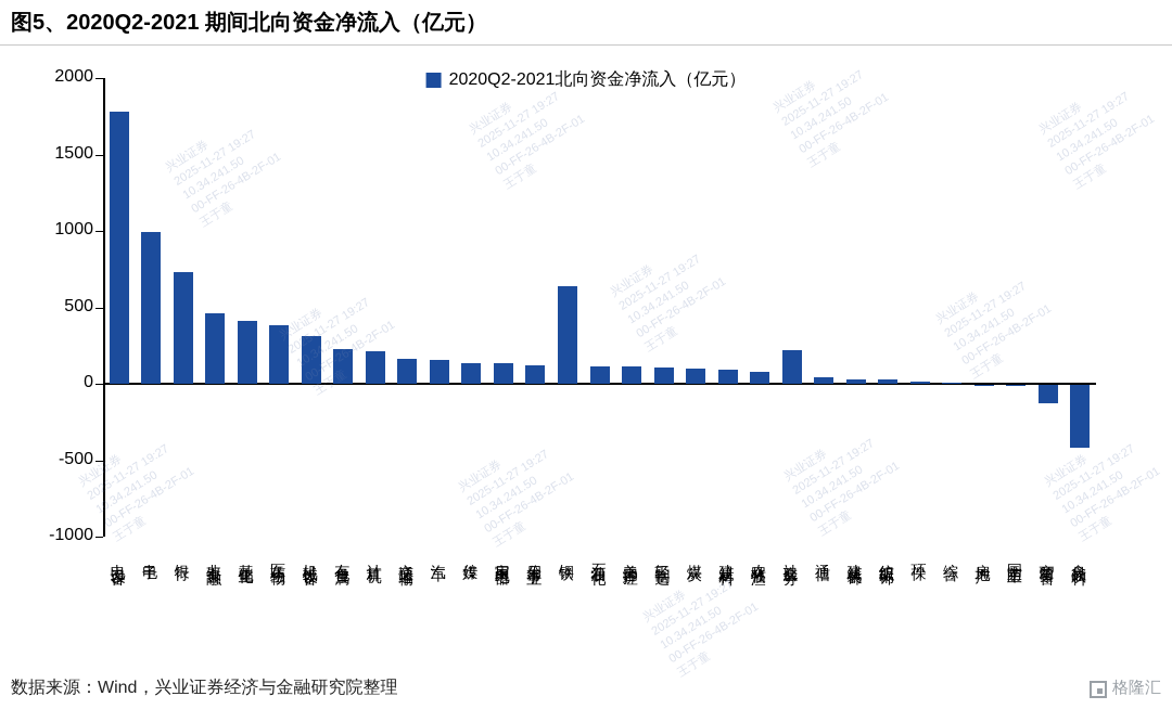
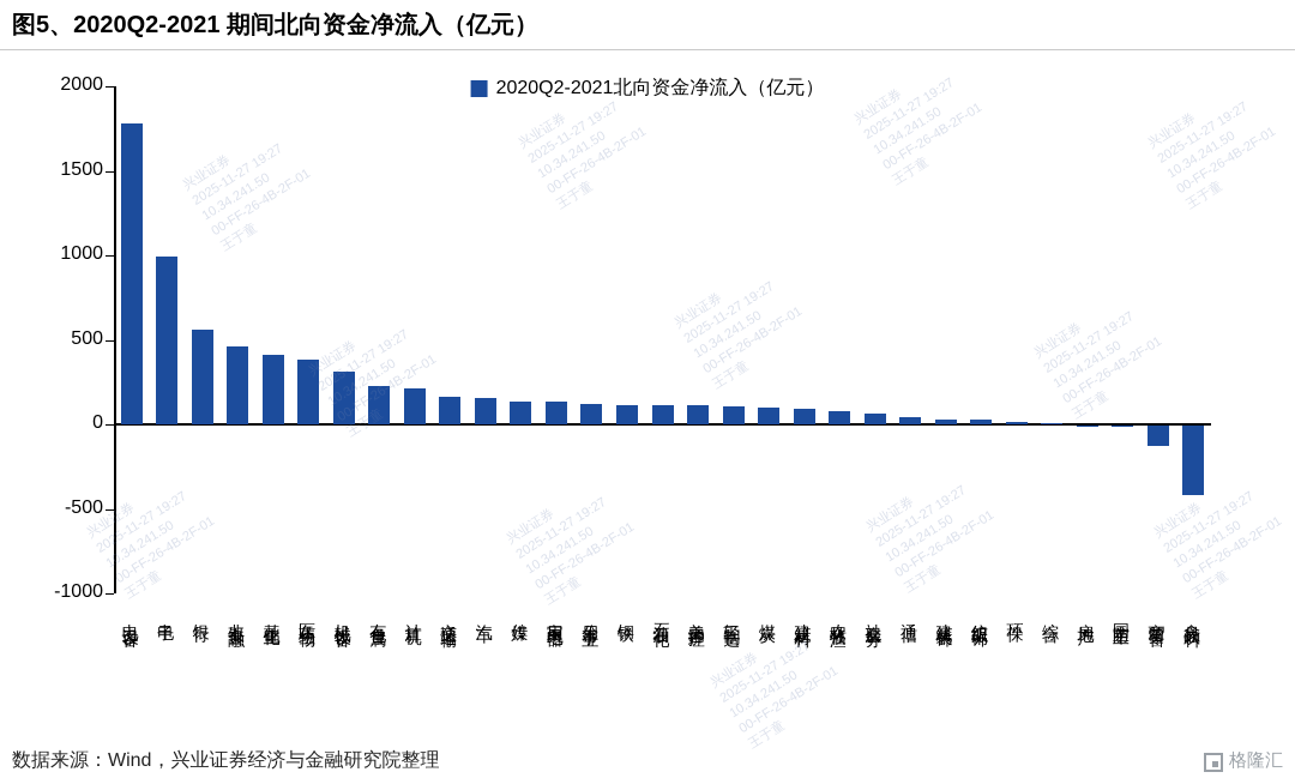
银行: 730 -> 560
钢铁: 640 -> 120
社会服务: 220 -> 60
